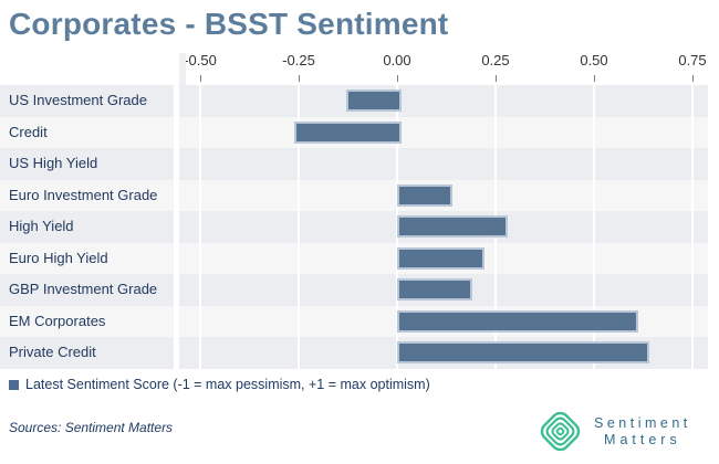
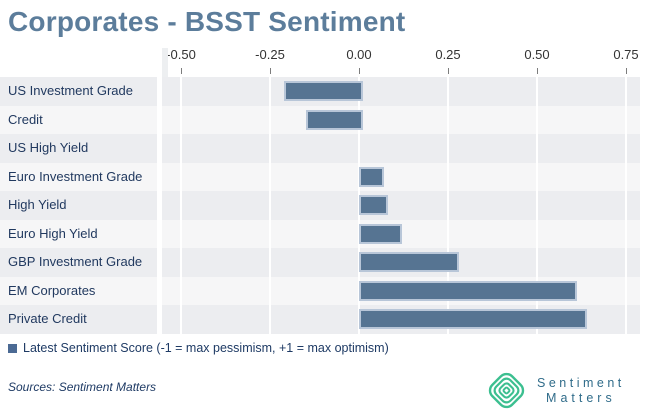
US Investment Grade: -0.13 -> -0.21
Credit: -0.26 -> -0.15
Euro Investment Grade: 0.13 -> 0.06
High Yield: 0.27 -> 0.07
Euro High Yield: 0.21 -> 0.11
GBP Investment Grade: 0.18 -> 0.27
